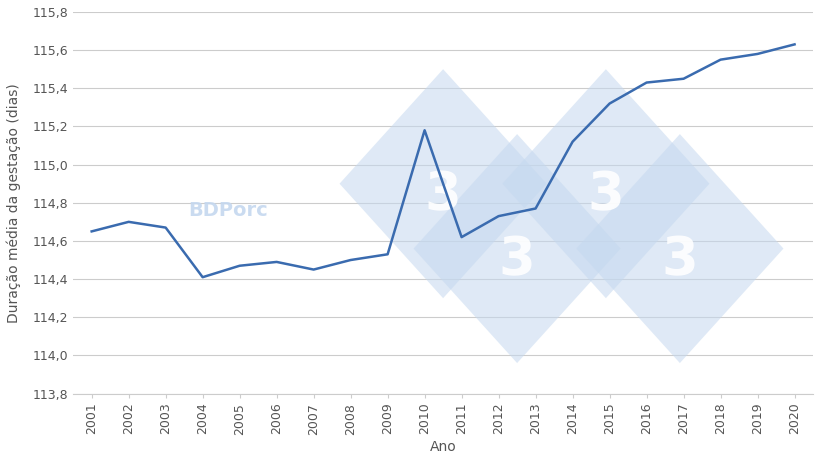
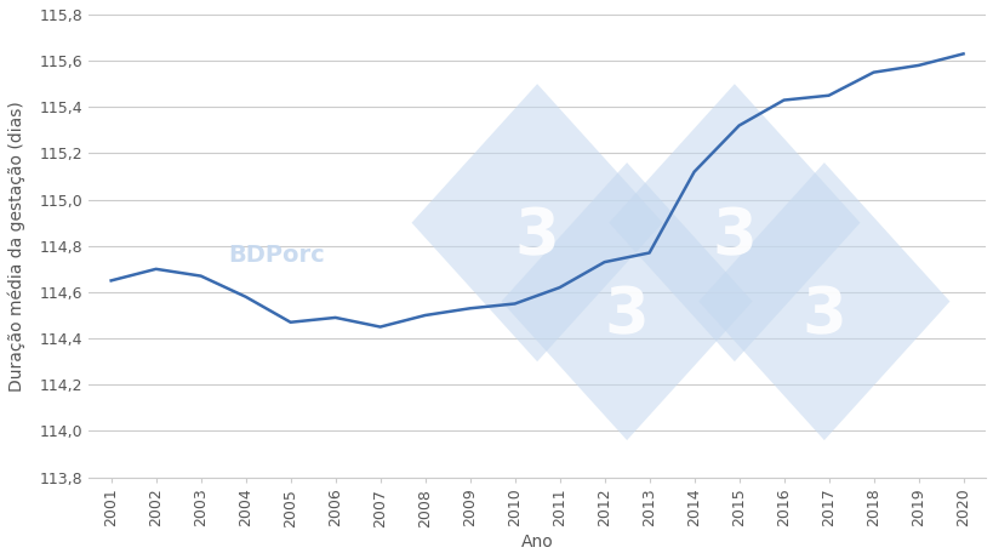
2004: 114,41 -> 114,58
2010: 115,18 -> 114,55
